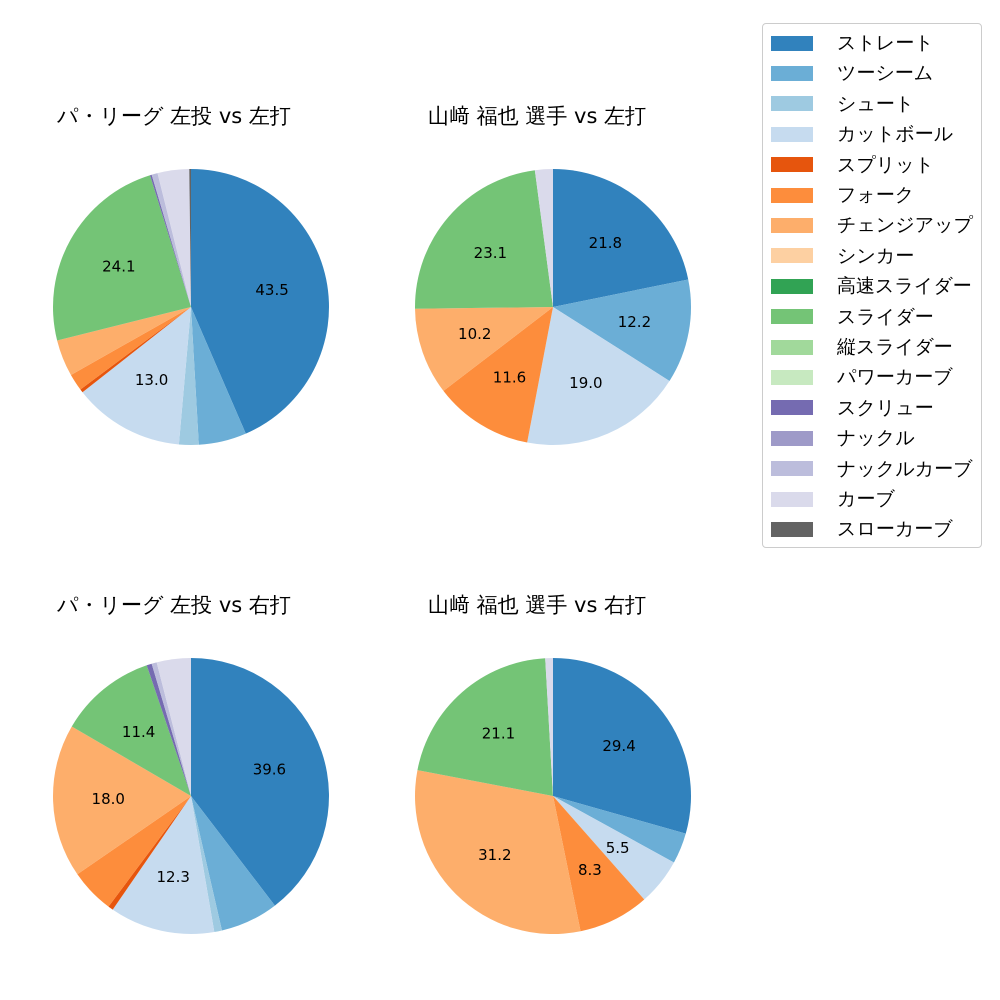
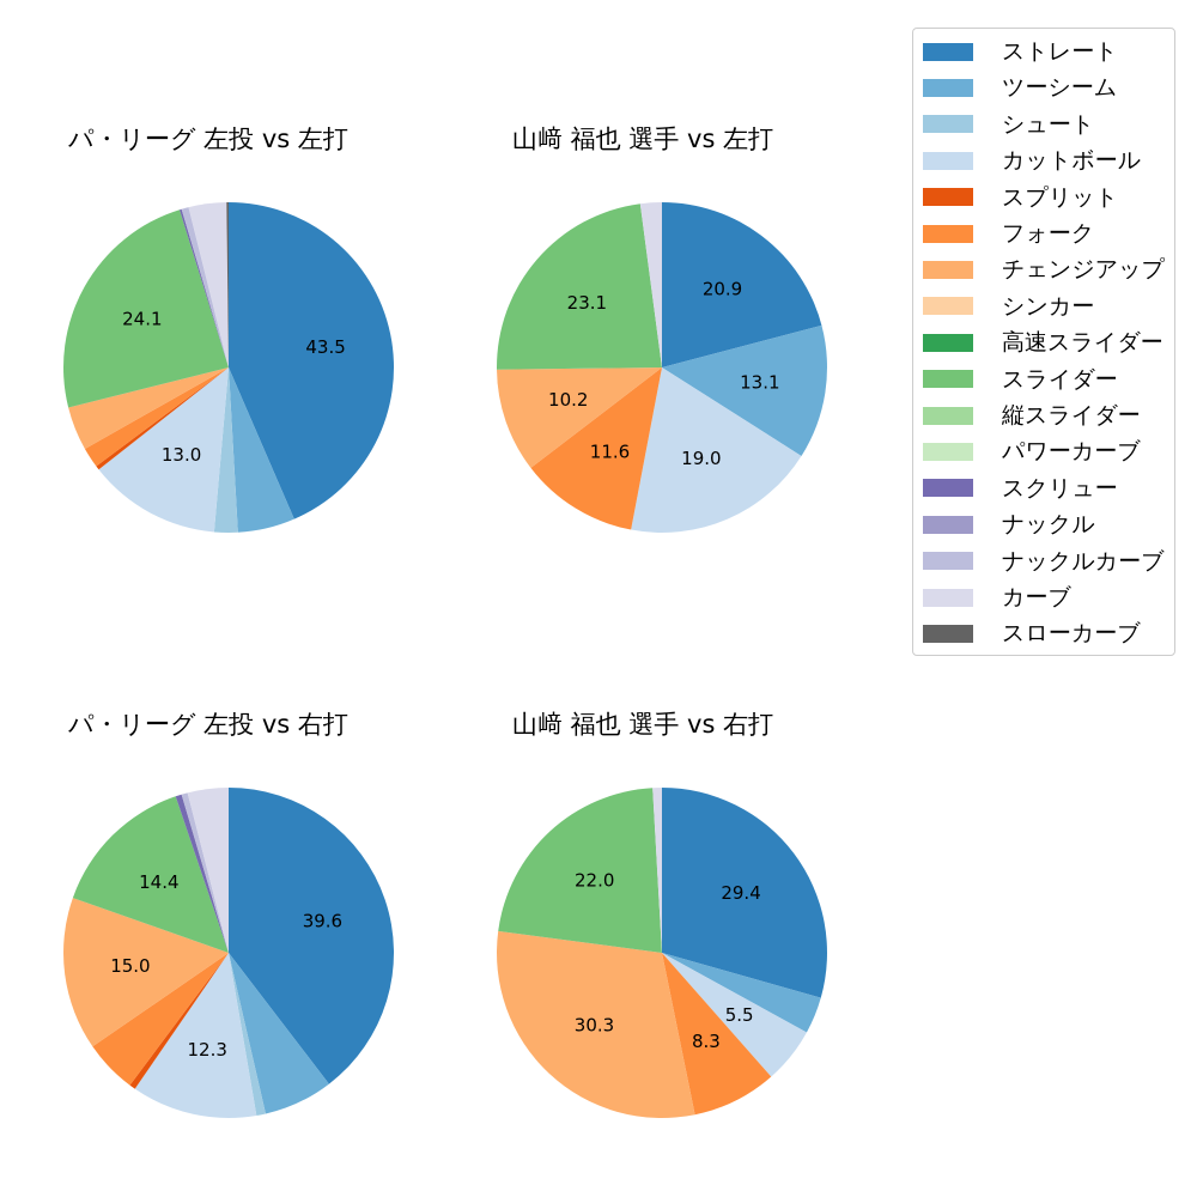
山﨑 福也 選手 vs 左打/ストレート: 21.8 -> 20.9
山﨑 福也 選手 vs 左打/ツーシーム: 12.2 -> 13.1
パ・リーグ 左投 vs 右打/チェンジアップ: 18.0 -> 15.0
パ・リーグ 左投 vs 右打/スライダー: 11.4 -> 14.4
山﨑 福也 選手 vs 右打/チェンジアップ: 31.2 -> 30.3
山﨑 福也 選手 vs 右打/スライダー: 21.1 -> 22.0
